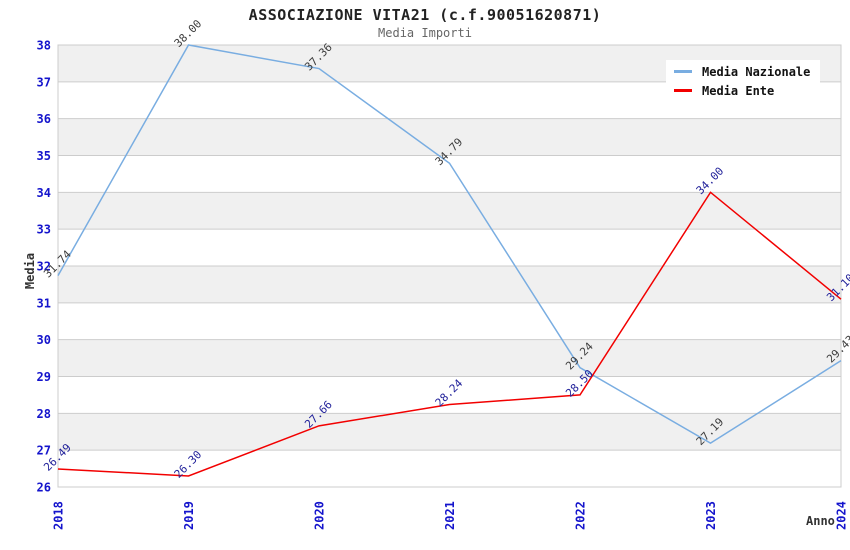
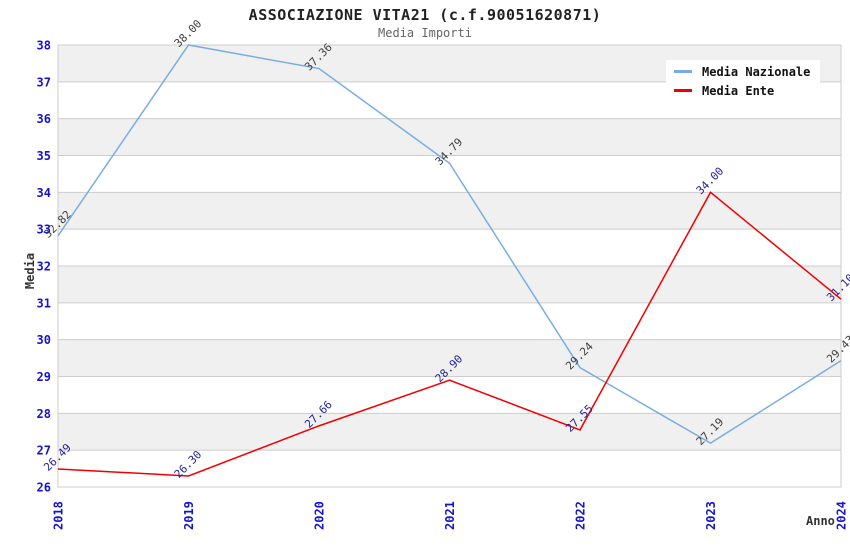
Media Nazionale/2018: 31.74 -> 32.82
Media Ente/2021: 28.24 -> 28.90
Media Ente/2022: 28.50 -> 27.55
